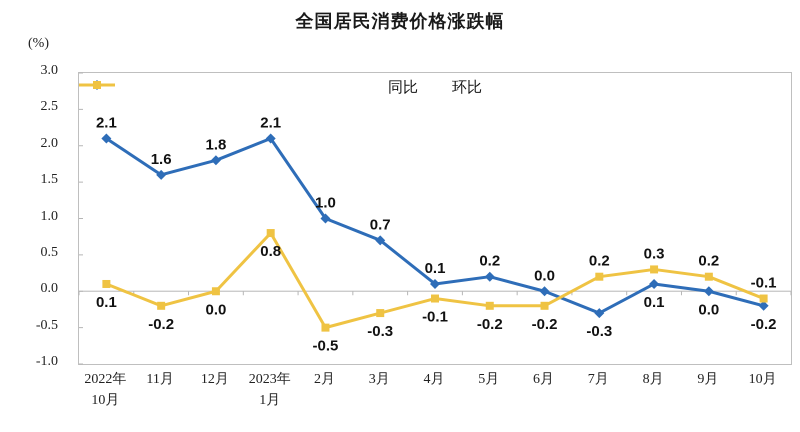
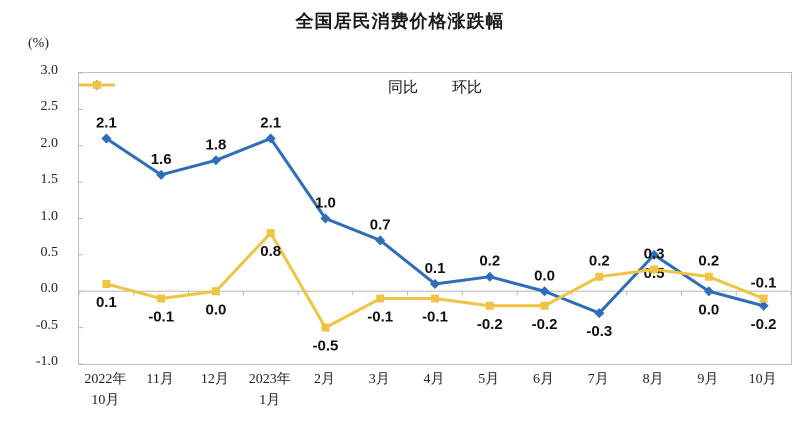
环比/11月: -0.2 -> -0.1
环比/3月: -0.3 -> -0.1
同比/8月: 0.1 -> 0.5
